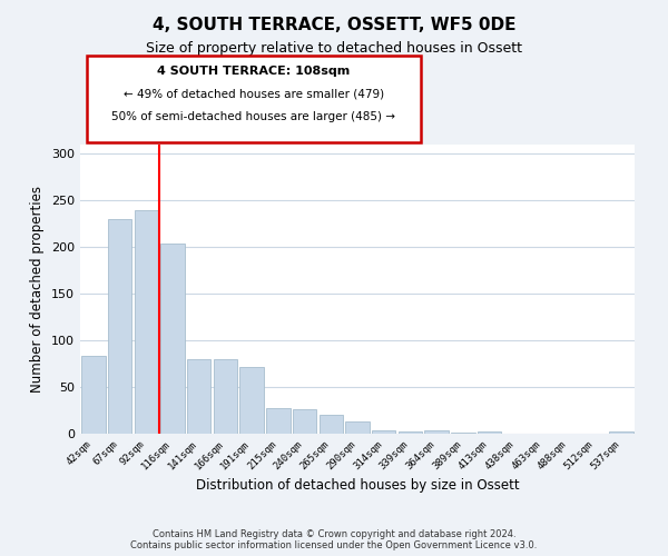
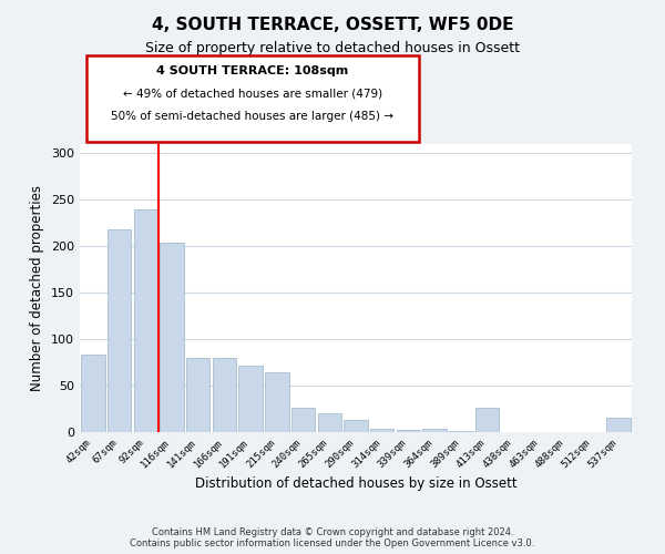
67sqm: 230 -> 218
215sqm: 27 -> 64
413sqm: 2 -> 26
537sqm: 2 -> 16
